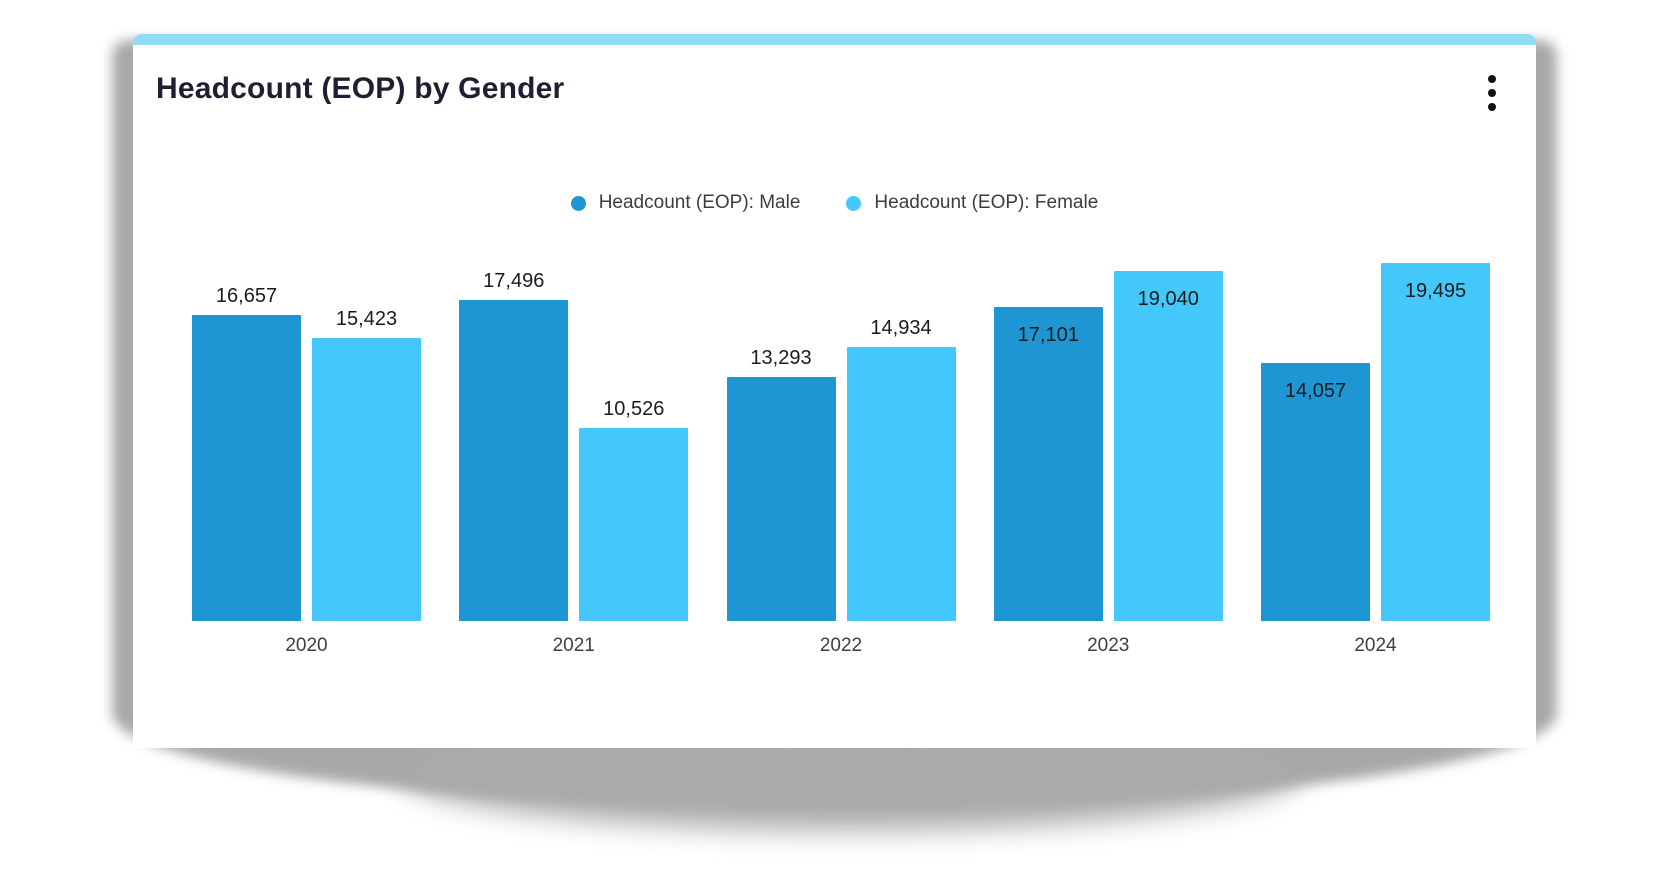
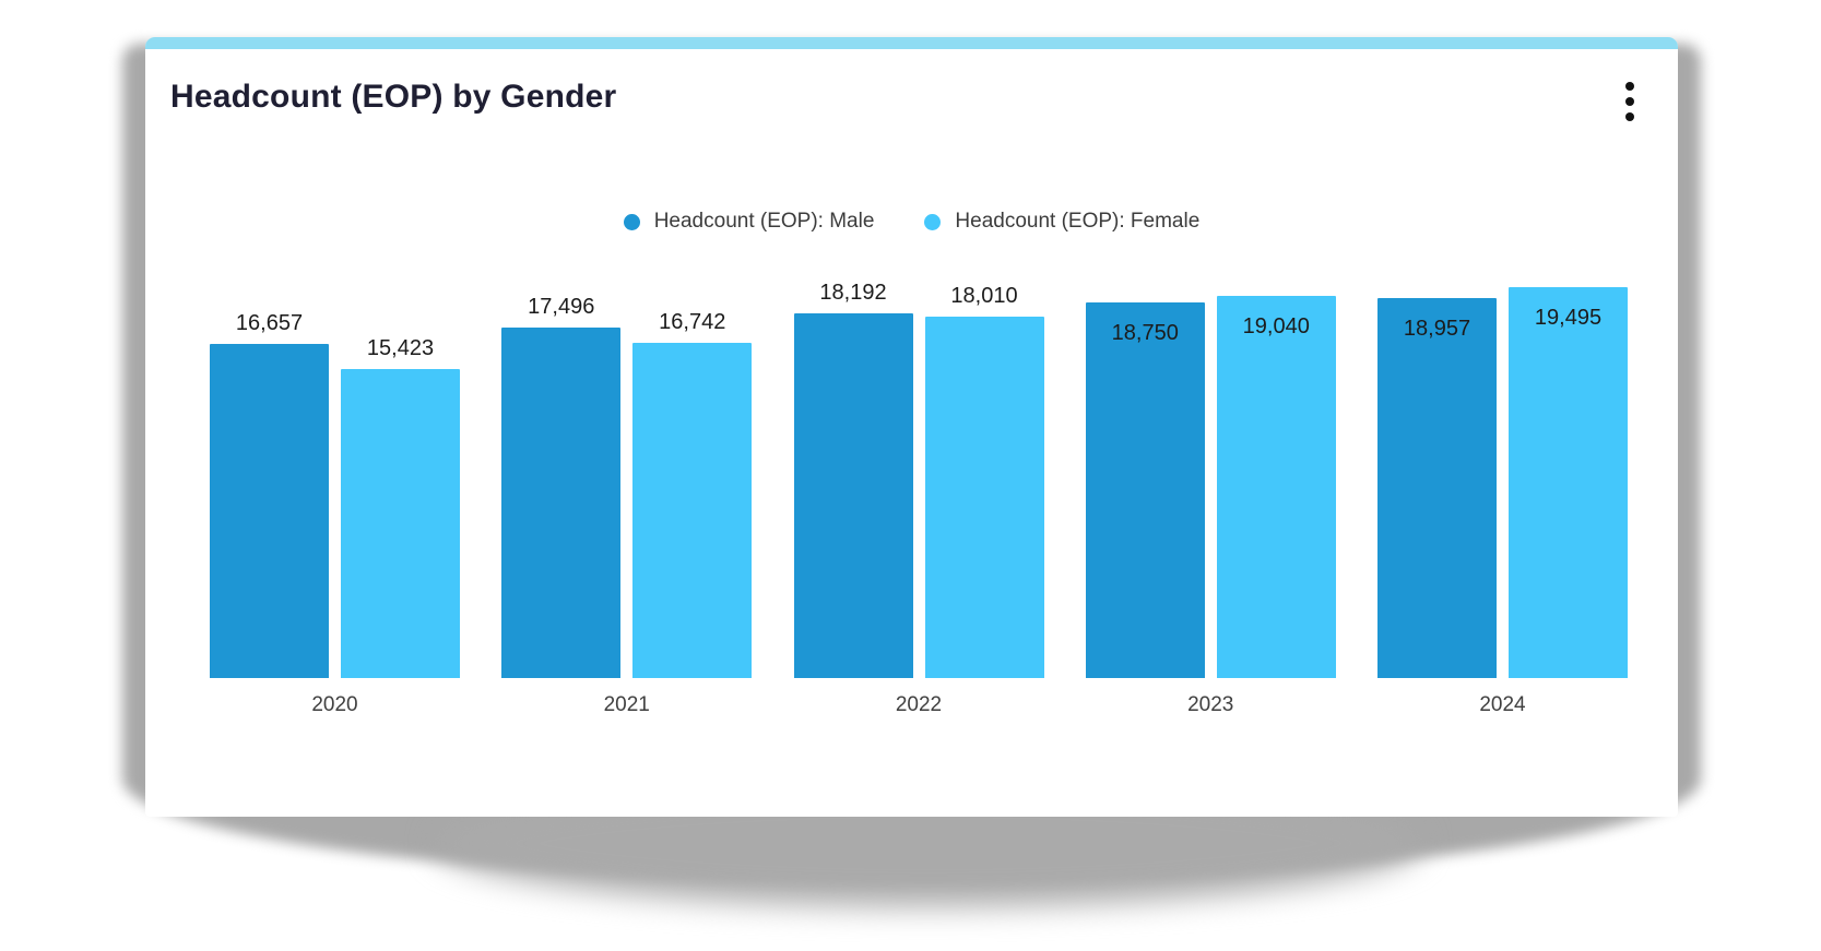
Headcount (EOP): Female/2021: 10,526 -> 16,742
Headcount (EOP): Male/2022: 13,293 -> 18,192
Headcount (EOP): Female/2022: 14,934 -> 18,010
Headcount (EOP): Male/2023: 17,101 -> 18,750
Headcount (EOP): Male/2024: 14,057 -> 18,957
